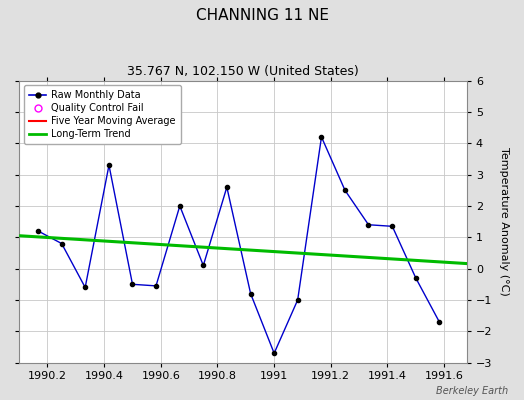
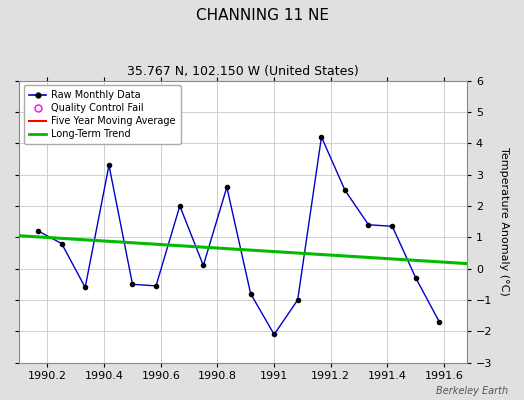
1991: -2.70 -> -2.10
